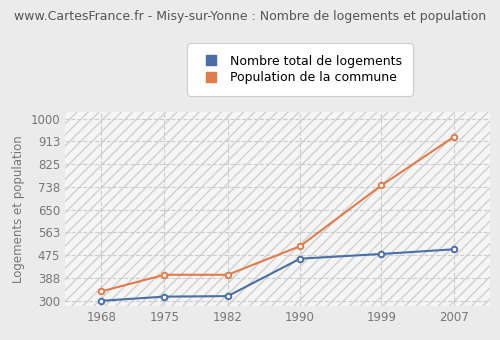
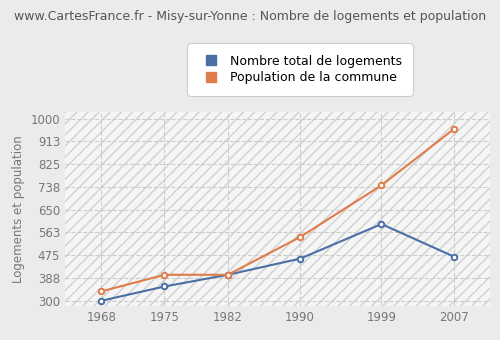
Nombre total de logements/1975: 316 -> 355
Nombre total de logements/1982: 318 -> 400
Population de la commune/1990: 510 -> 545
Nombre total de logements/1999: 480 -> 595
Nombre total de logements/2007: 498 -> 470
Population de la commune/2007: 930 -> 960
